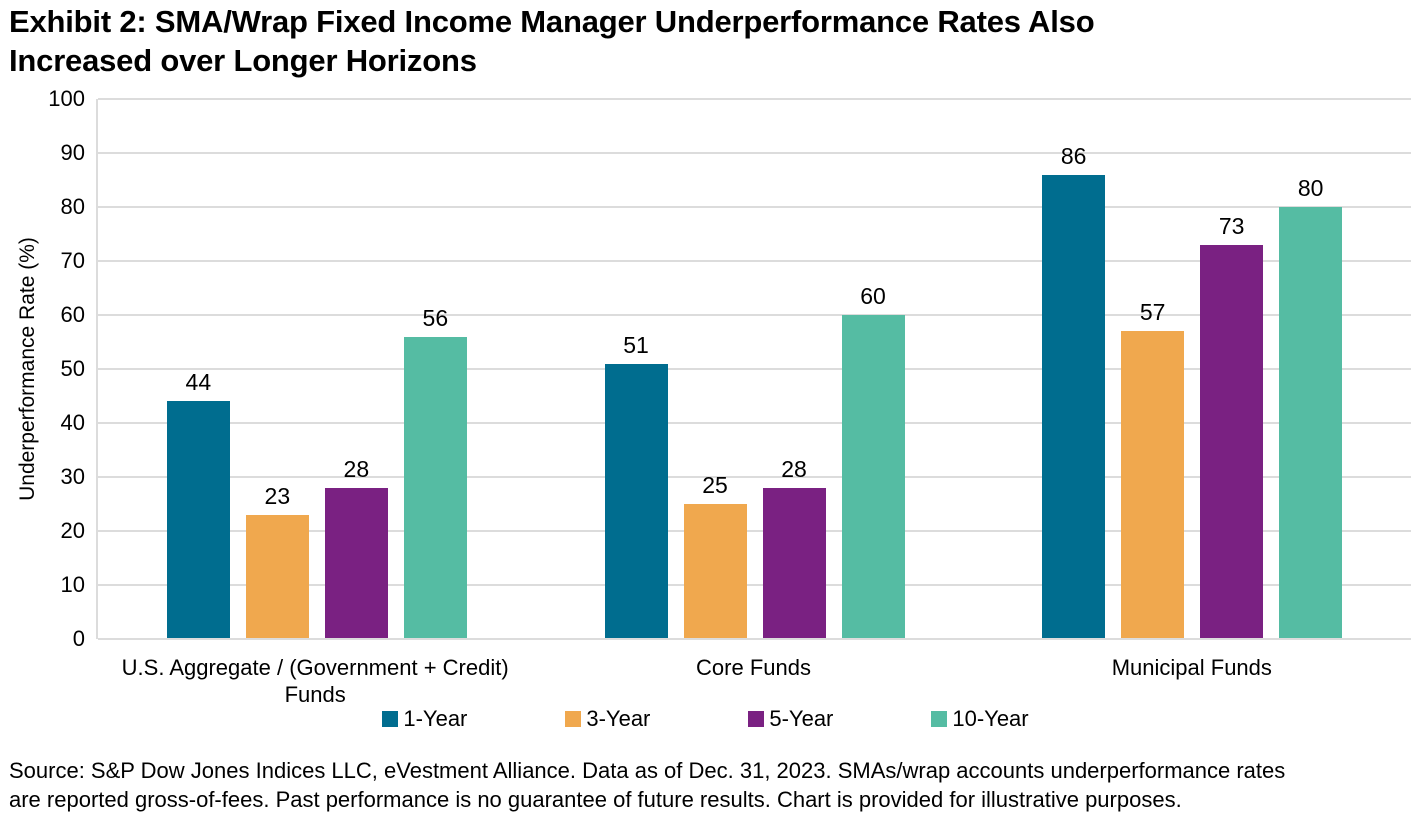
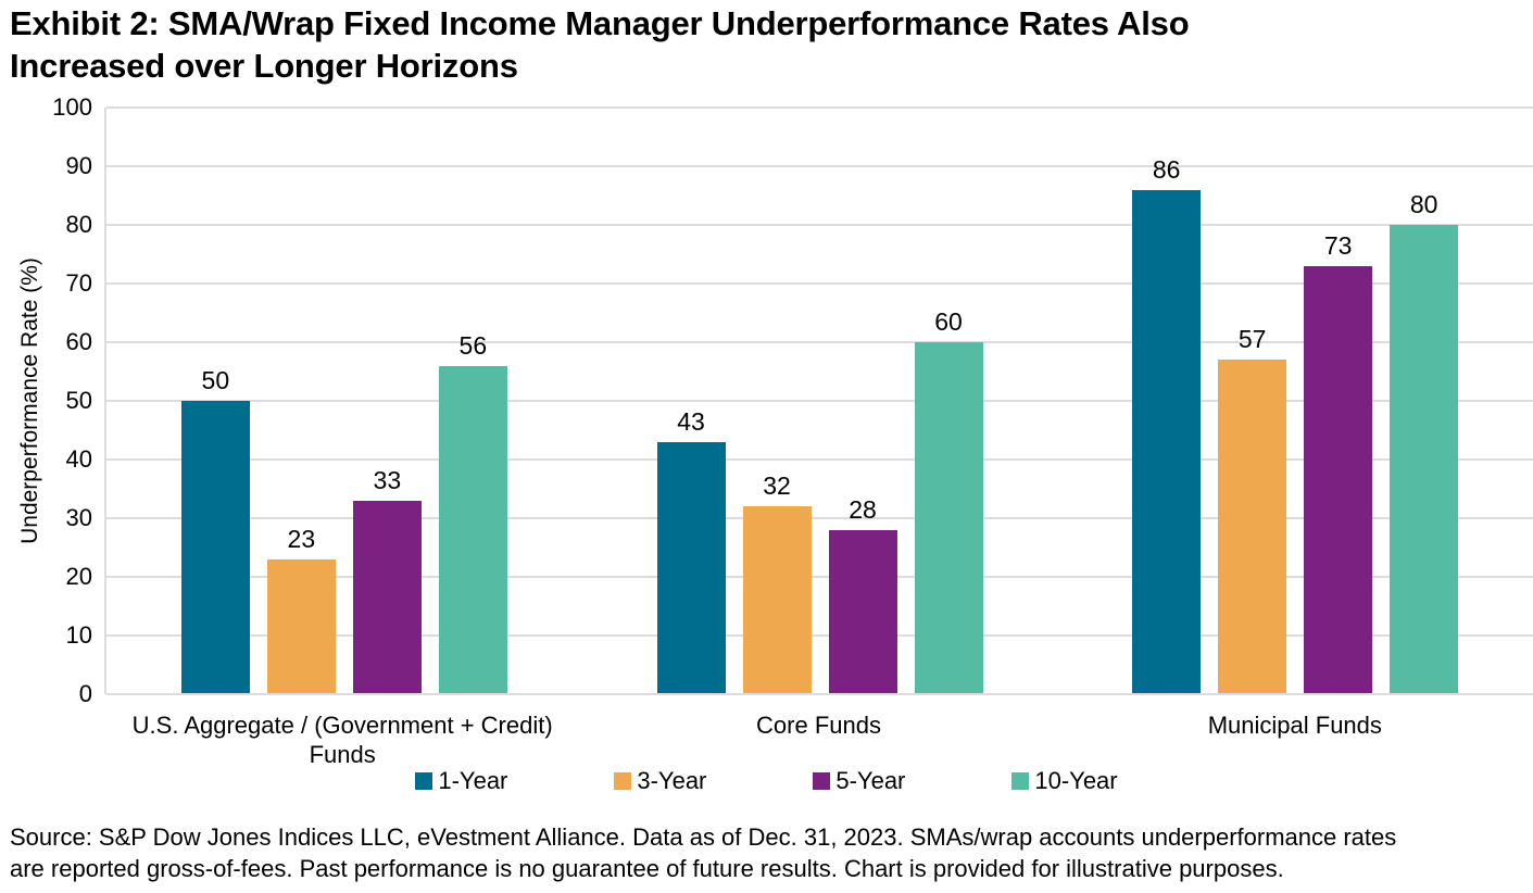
1-Year/U.S. Aggregate / (Government + Credit) Funds: 44 -> 50
5-Year/U.S. Aggregate / (Government + Credit) Funds: 28 -> 33
1-Year/Core Funds: 51 -> 43
3-Year/Core Funds: 25 -> 32
